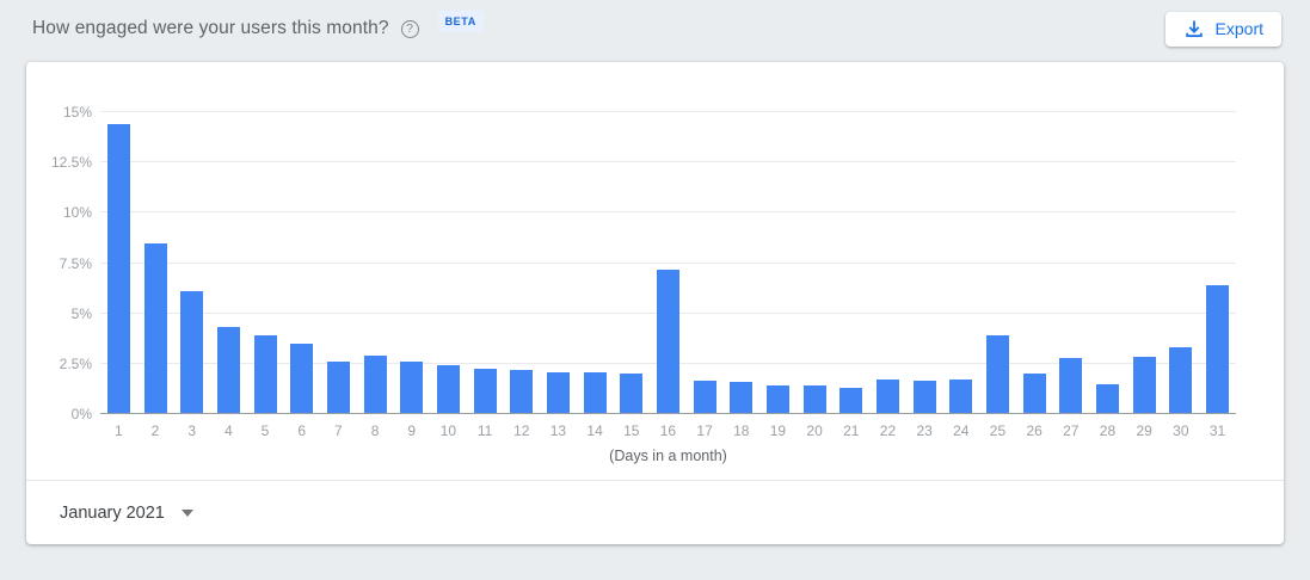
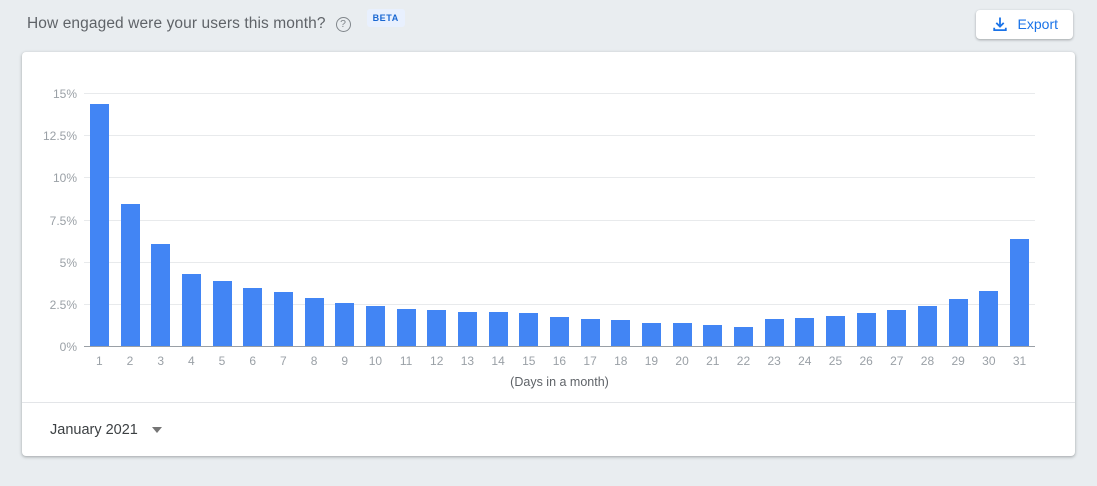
7: 2.6% -> 3.2%
16: 7.2% -> 1.8%
22: 1.7% -> 1.2%
25: 3.9% -> 1.9%
27: 2.8% -> 2.2%
28: 1.5% -> 2.5%
